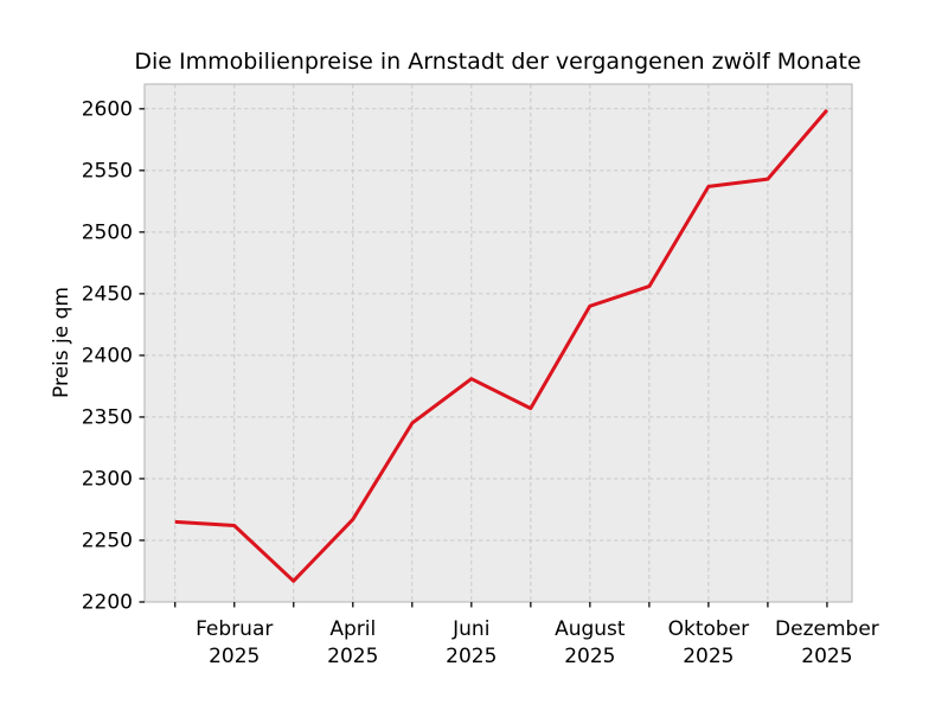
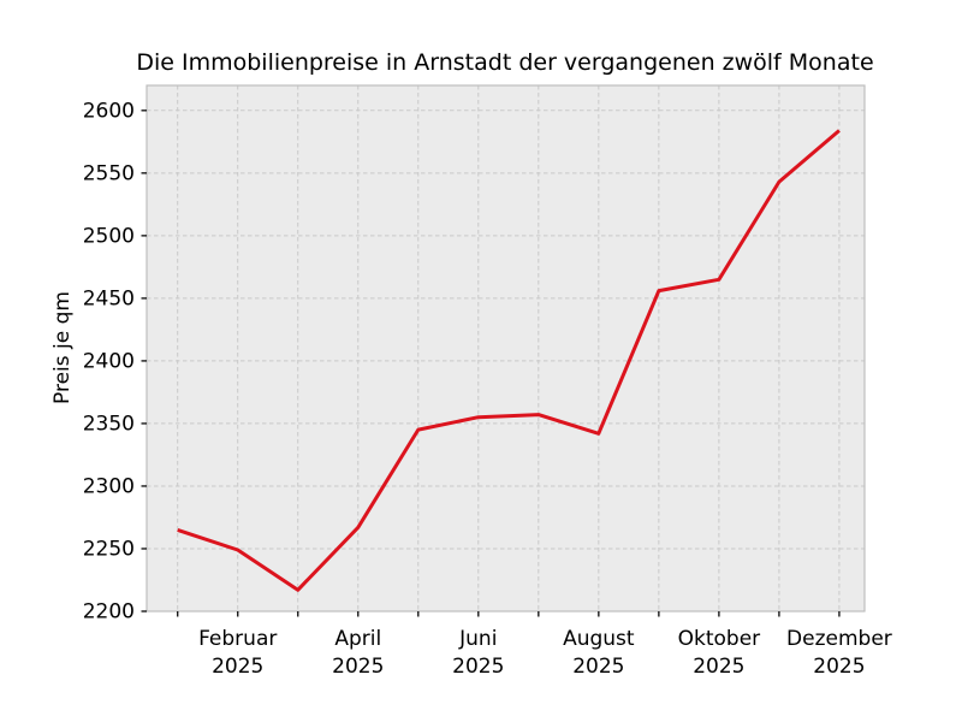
Februar 2025: 2262 -> 2249
Juni 2025: 2381 -> 2355
August 2025: 2440 -> 2342
Oktober 2025: 2537 -> 2465
Dezember 2025: 2599 -> 2584
